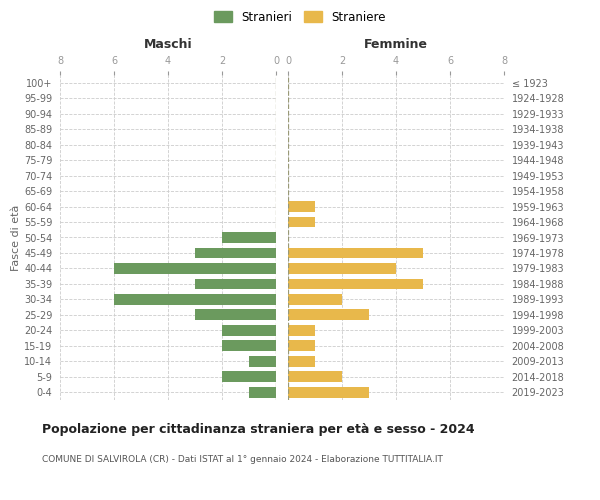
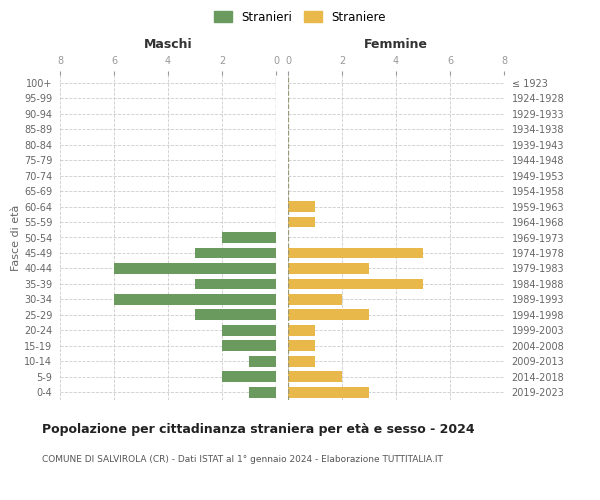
1979-1983: 4 -> 3
